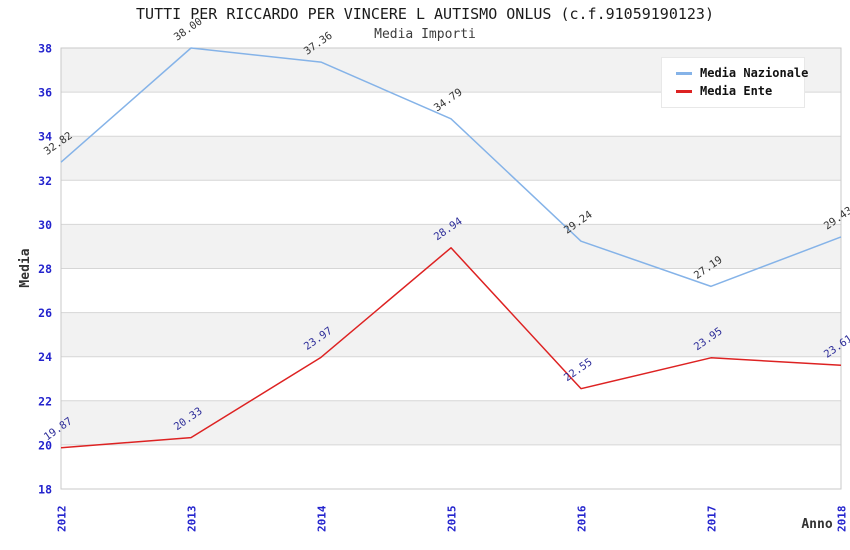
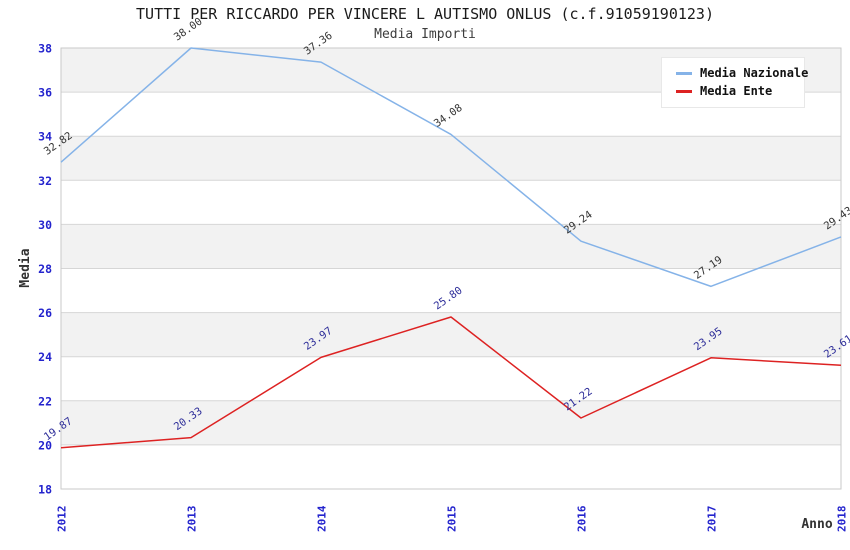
Media Nazionale/2015: 34.79 -> 34.08
Media Ente/2015: 28.94 -> 25.80
Media Ente/2016: 22.55 -> 21.22
